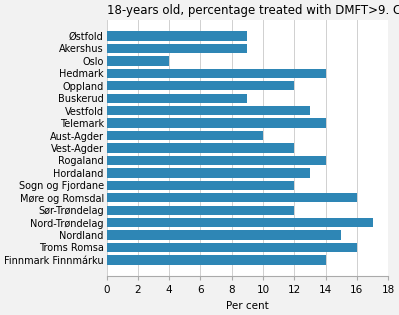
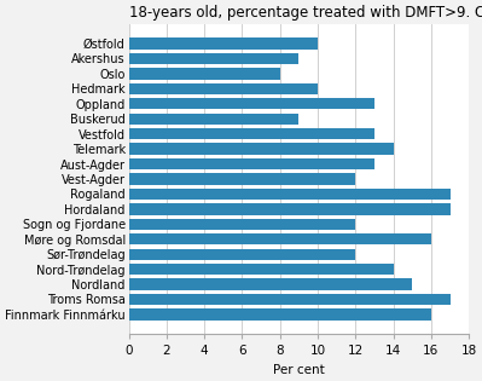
Østfold: 9 -> 10
Oslo: 4 -> 8
Hedmark: 14 -> 10
Oppland: 12 -> 13
Aust-Agder: 10 -> 13
Rogaland: 14 -> 17
Hordaland: 13 -> 17
Nord-Trøndelag: 17 -> 14
Troms Romsa: 16 -> 17
Finnmark Finnmárku: 14 -> 16
